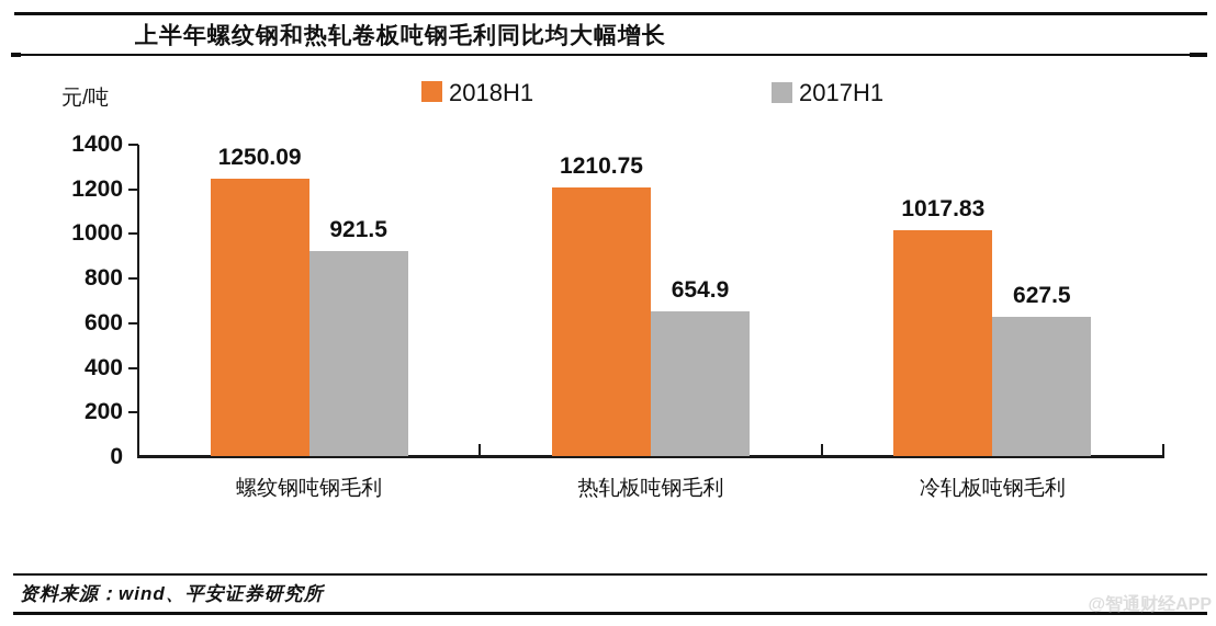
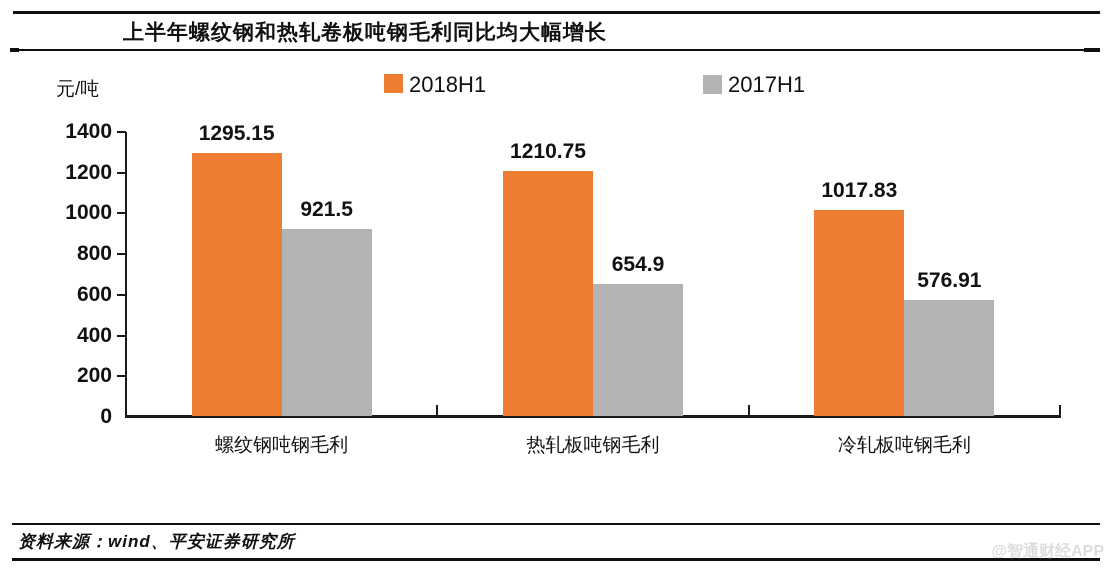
2018H1/螺纹钢吨钢毛利: 1250.09 -> 1295.15
2017H1/冷轧板吨钢毛利: 627.5 -> 576.91
